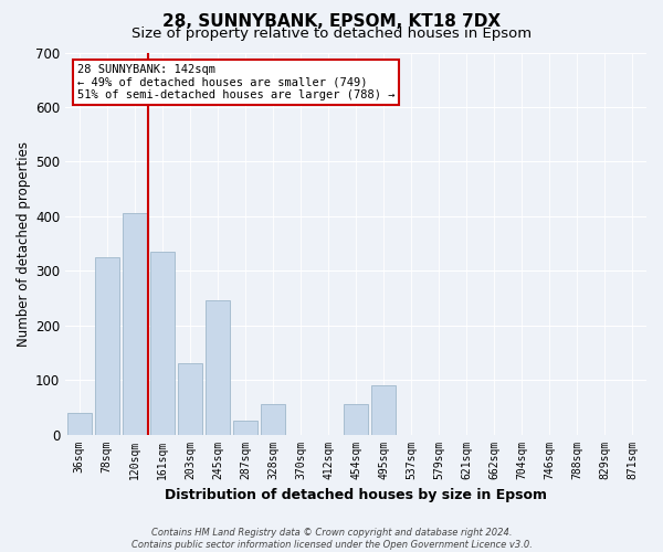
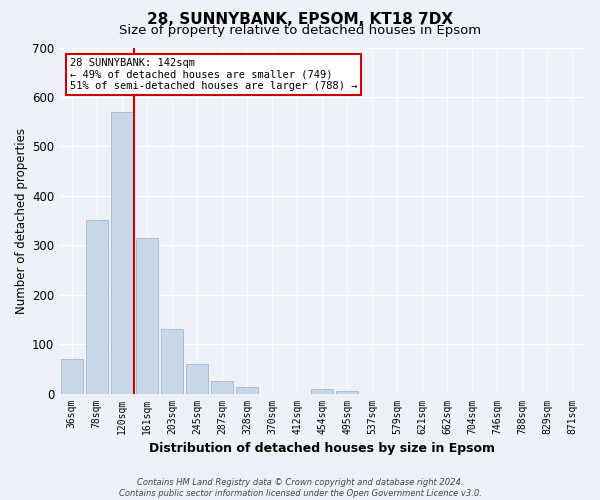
36sqm: 40 -> 70
78sqm: 325 -> 352
120sqm: 405 -> 570
161sqm: 335 -> 314
245sqm: 245 -> 60
328sqm: 55 -> 14
454sqm: 55 -> 10
495sqm: 90 -> 5
